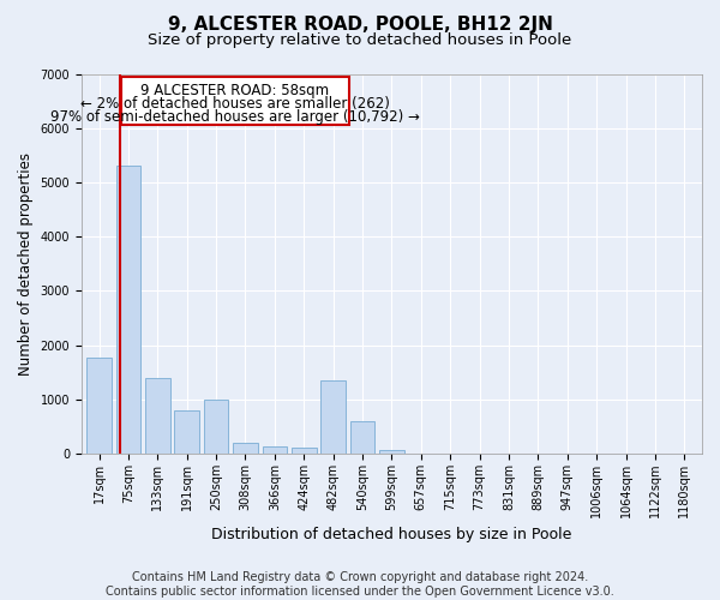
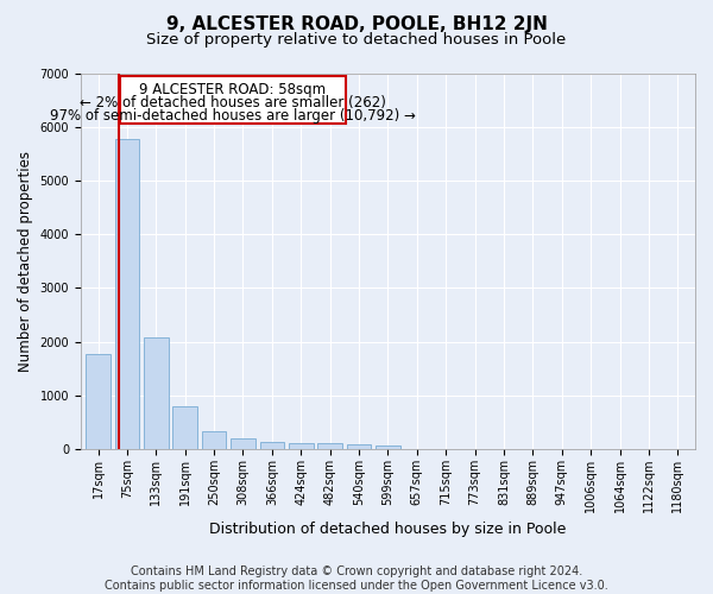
75sqm: 5300 -> 5780
133sqm: 1400 -> 2080
250sqm: 1000 -> 340
482sqm: 1350 -> 100
540sqm: 600 -> 100
